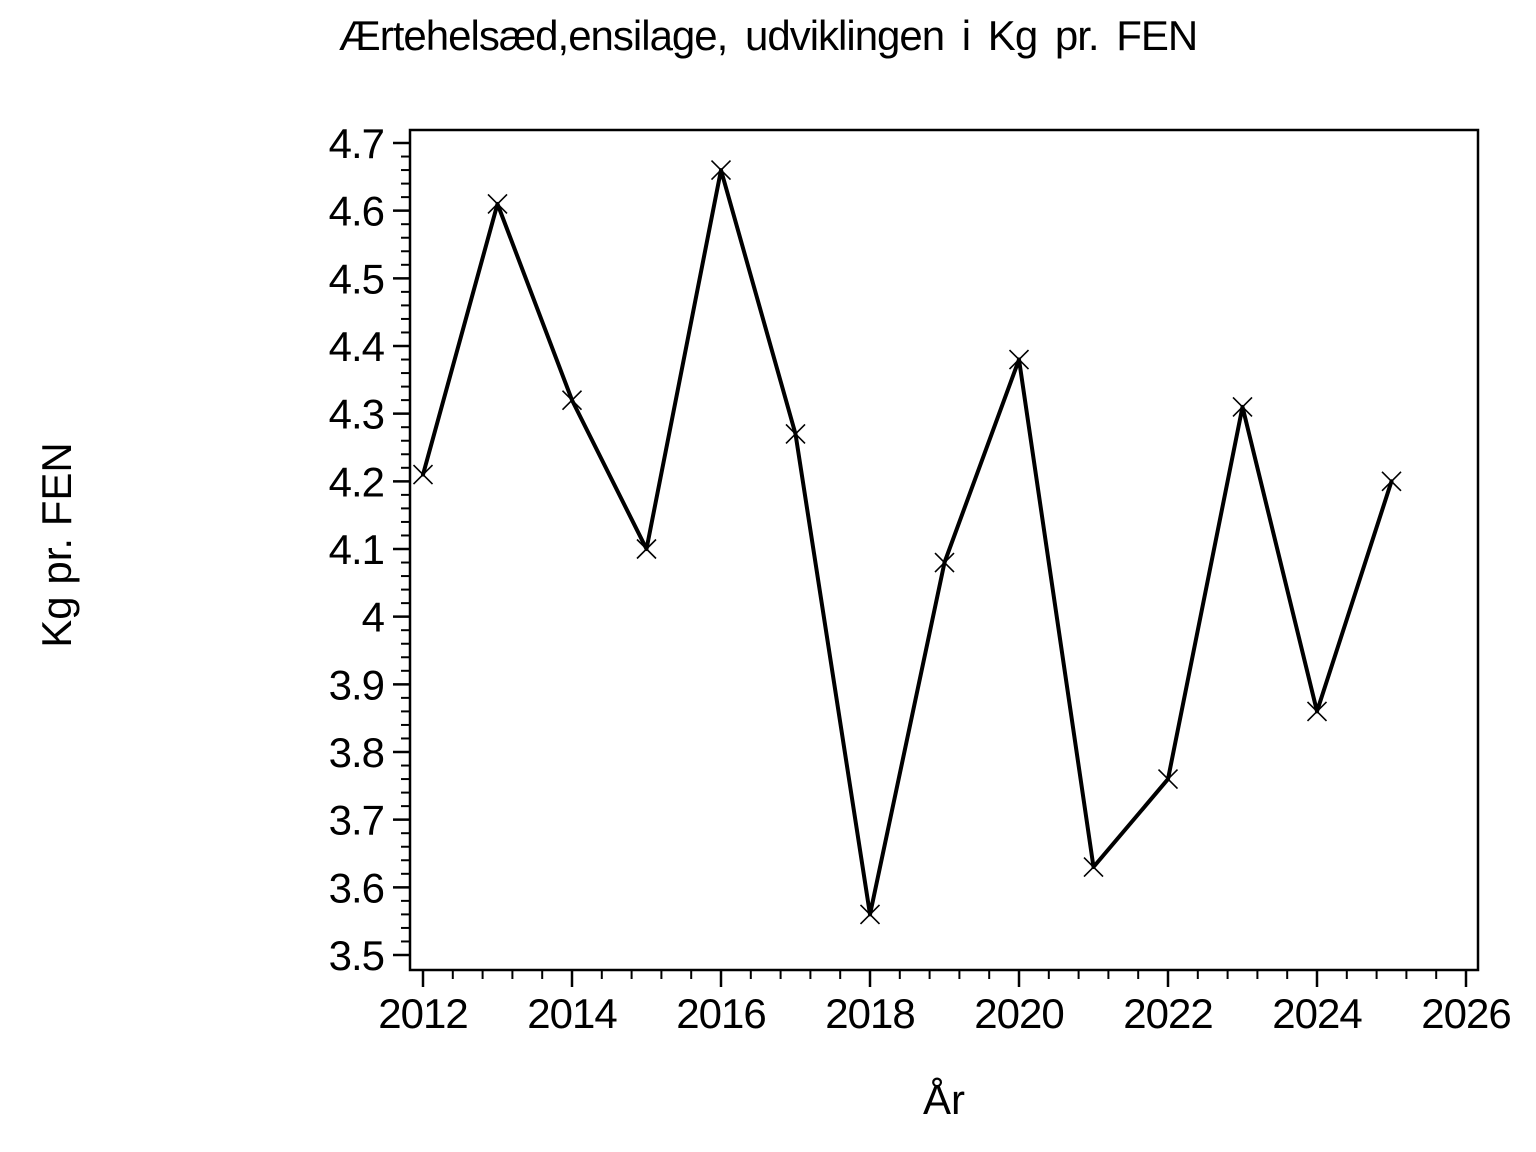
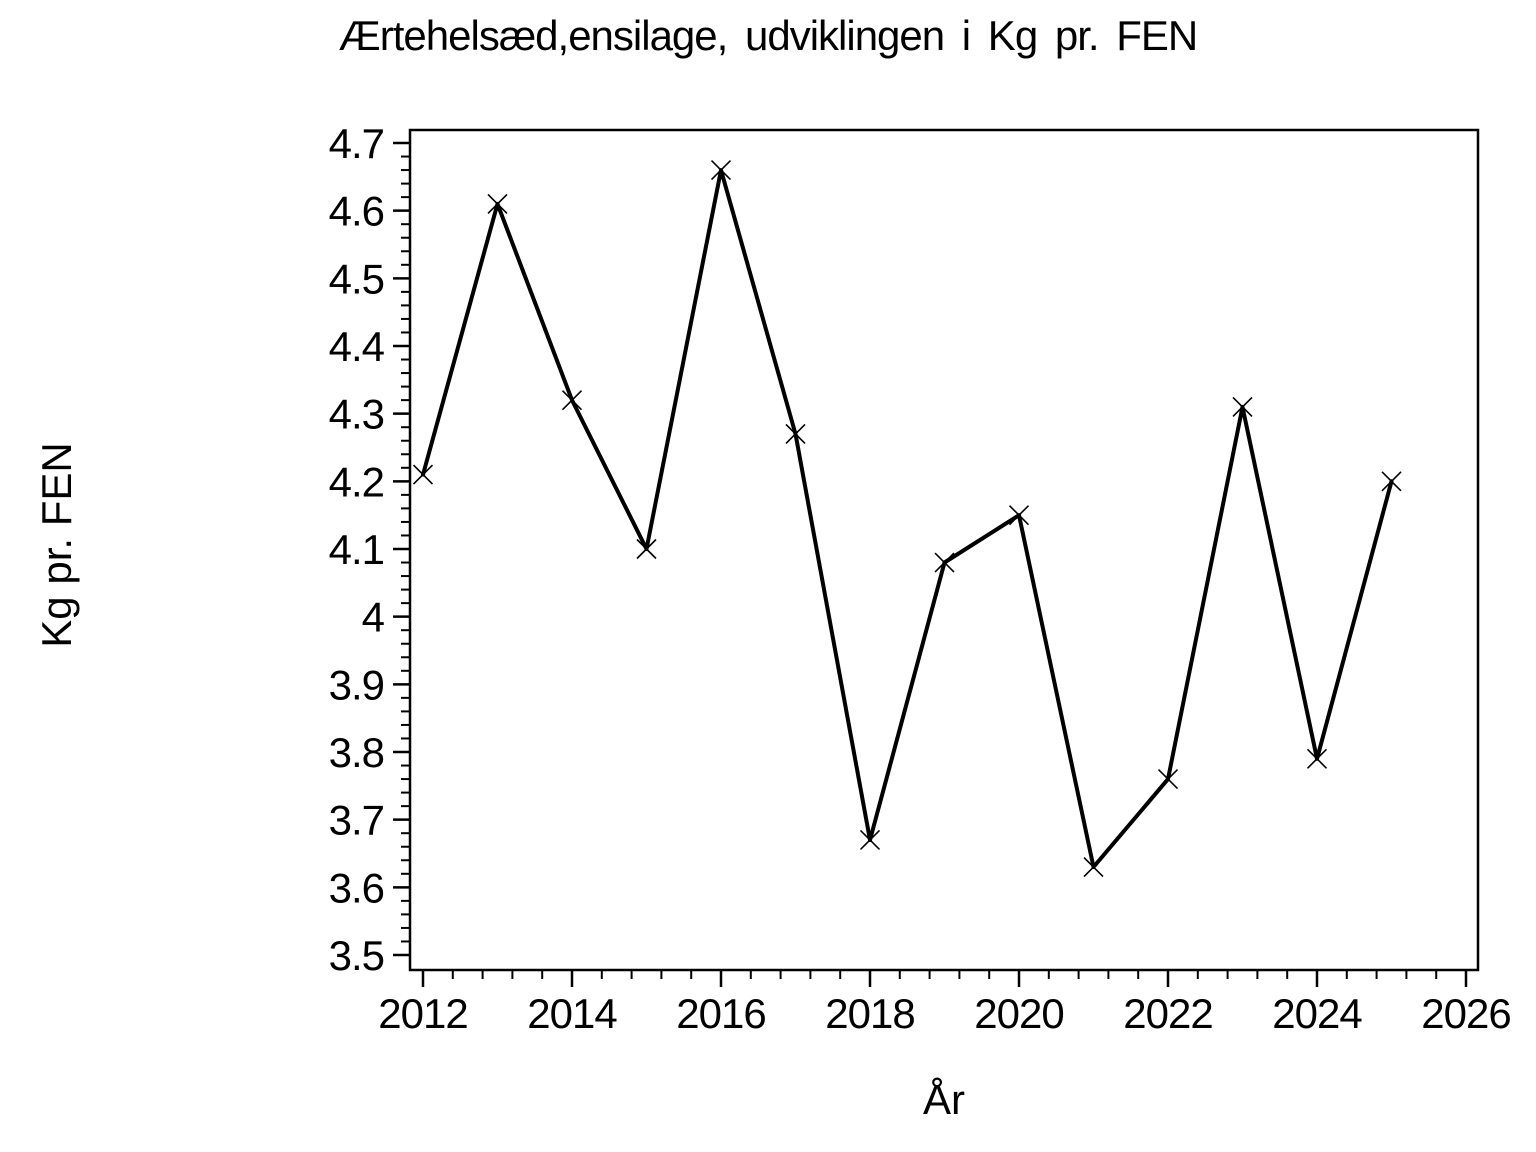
2018: 3.56 -> 3.67
2020: 4.38 -> 4.15
2024: 3.86 -> 3.79
